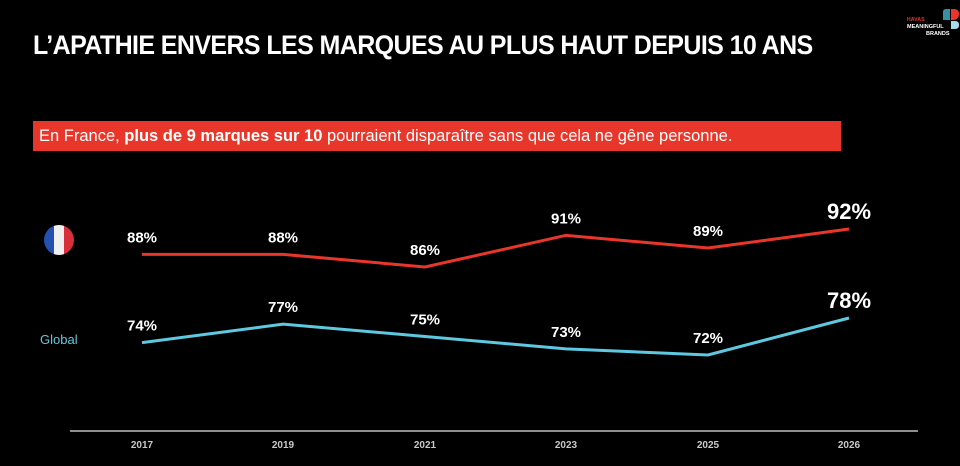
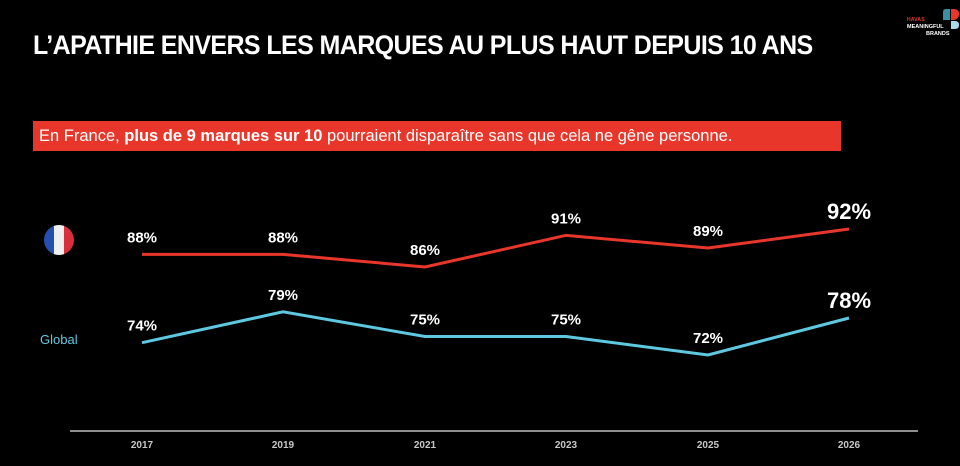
Global/2019: 77% -> 79%
Global/2023: 73% -> 75%
